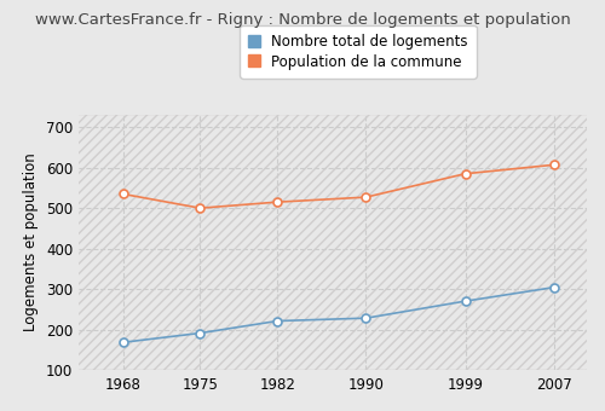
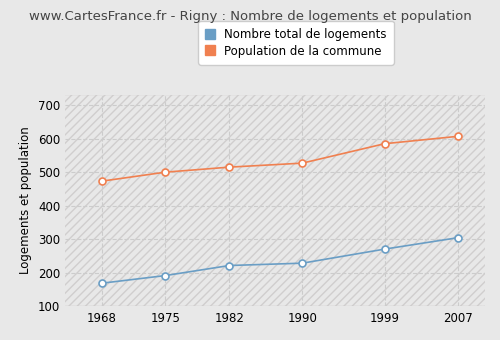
Population de la commune/1968: 535 -> 473
